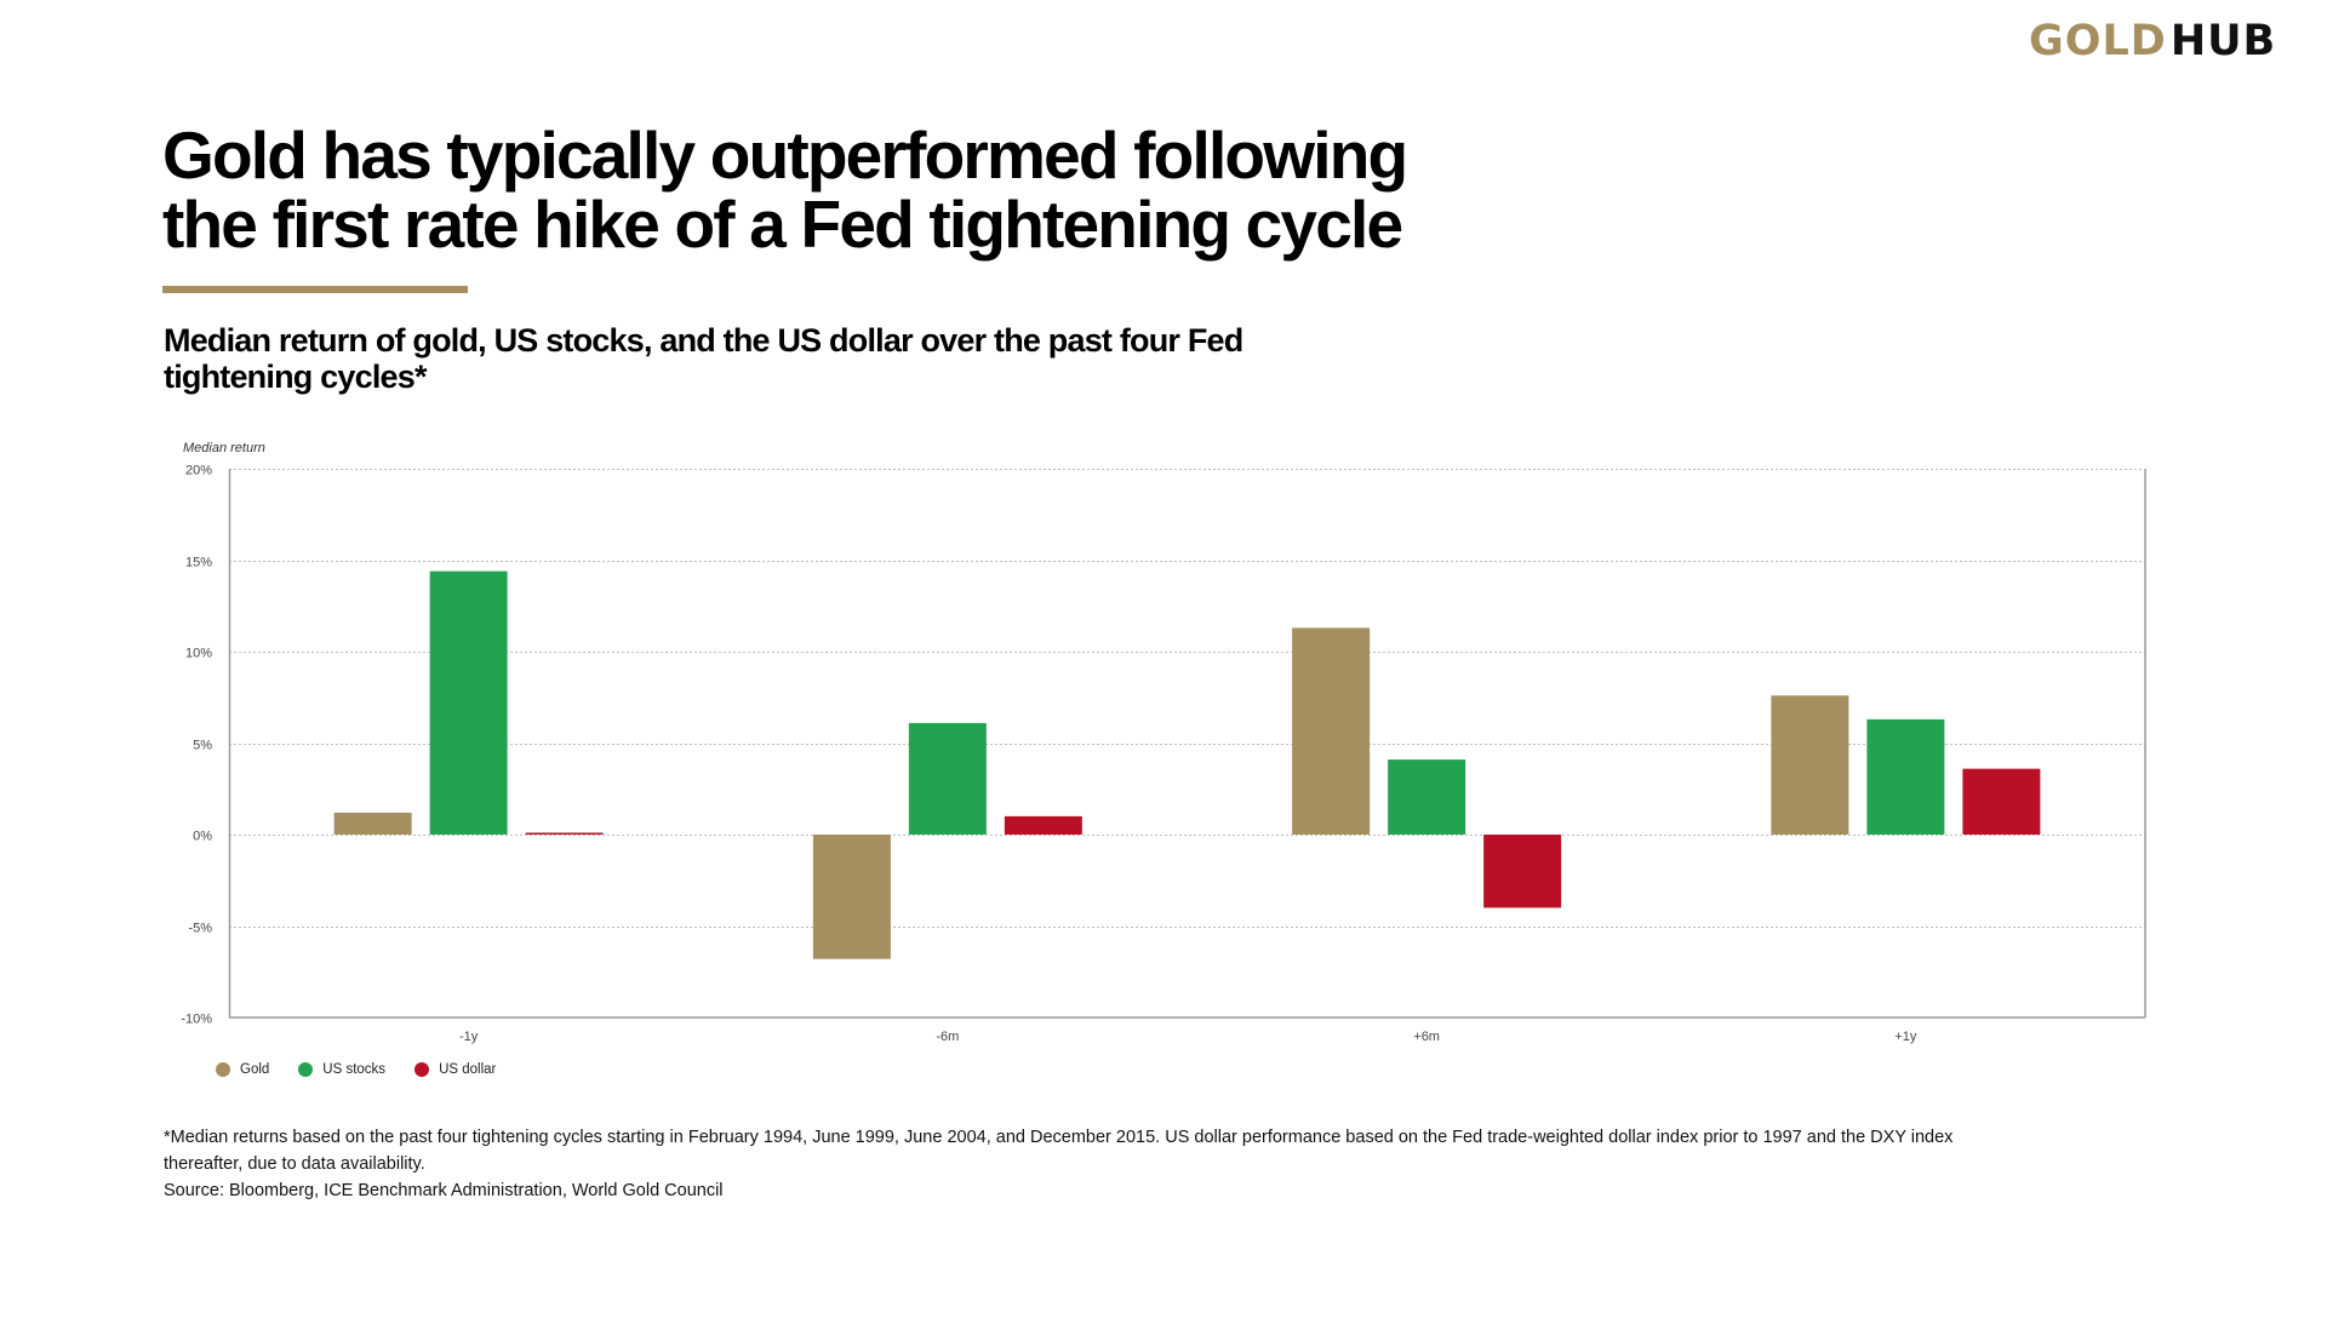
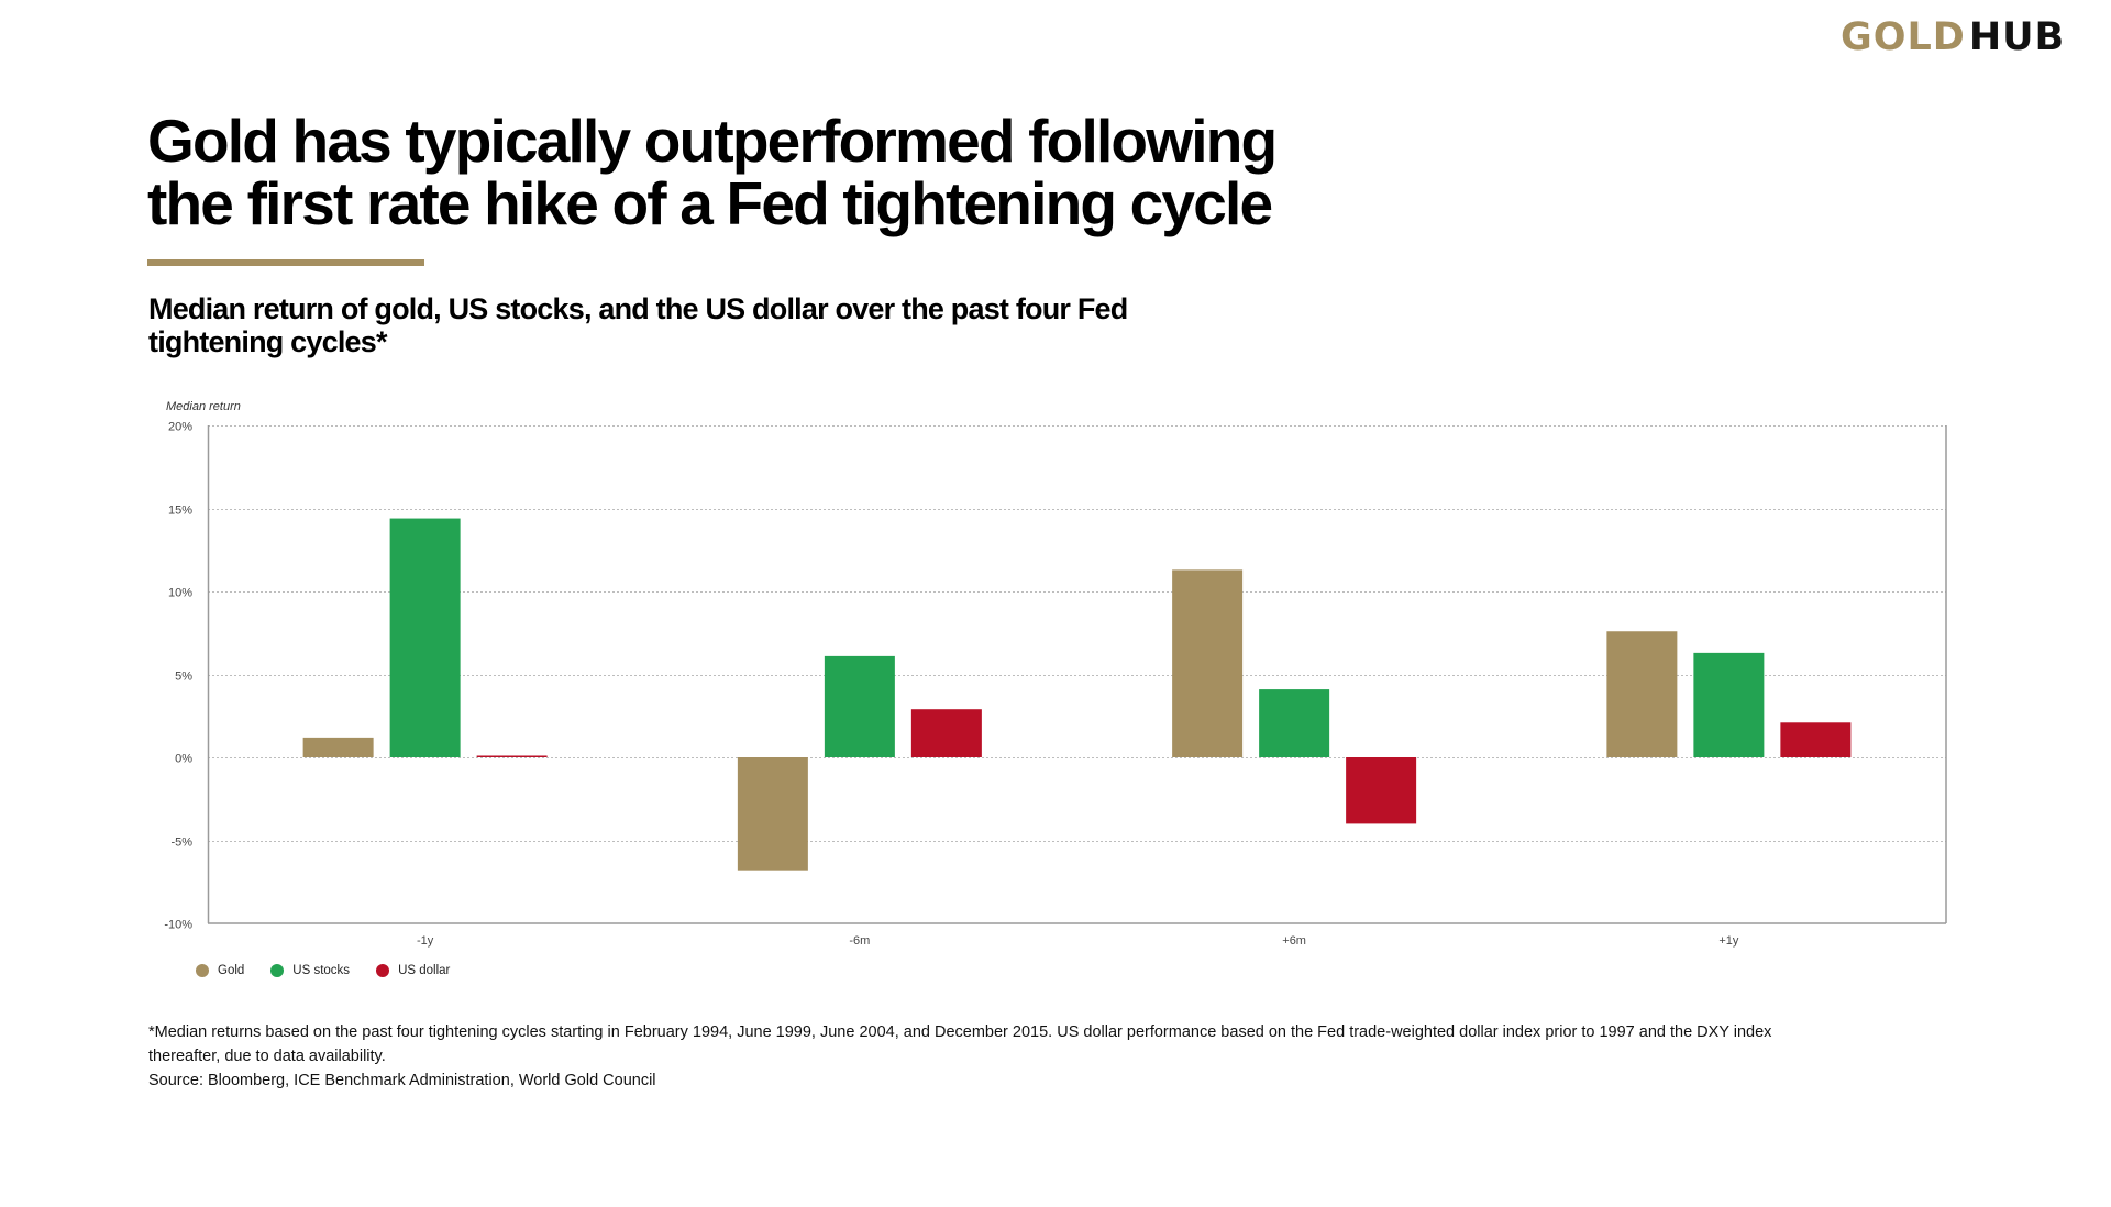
US dollar/-6m: 1.0% -> 2.9%
US dollar/+1y: 3.6% -> 2.1%
